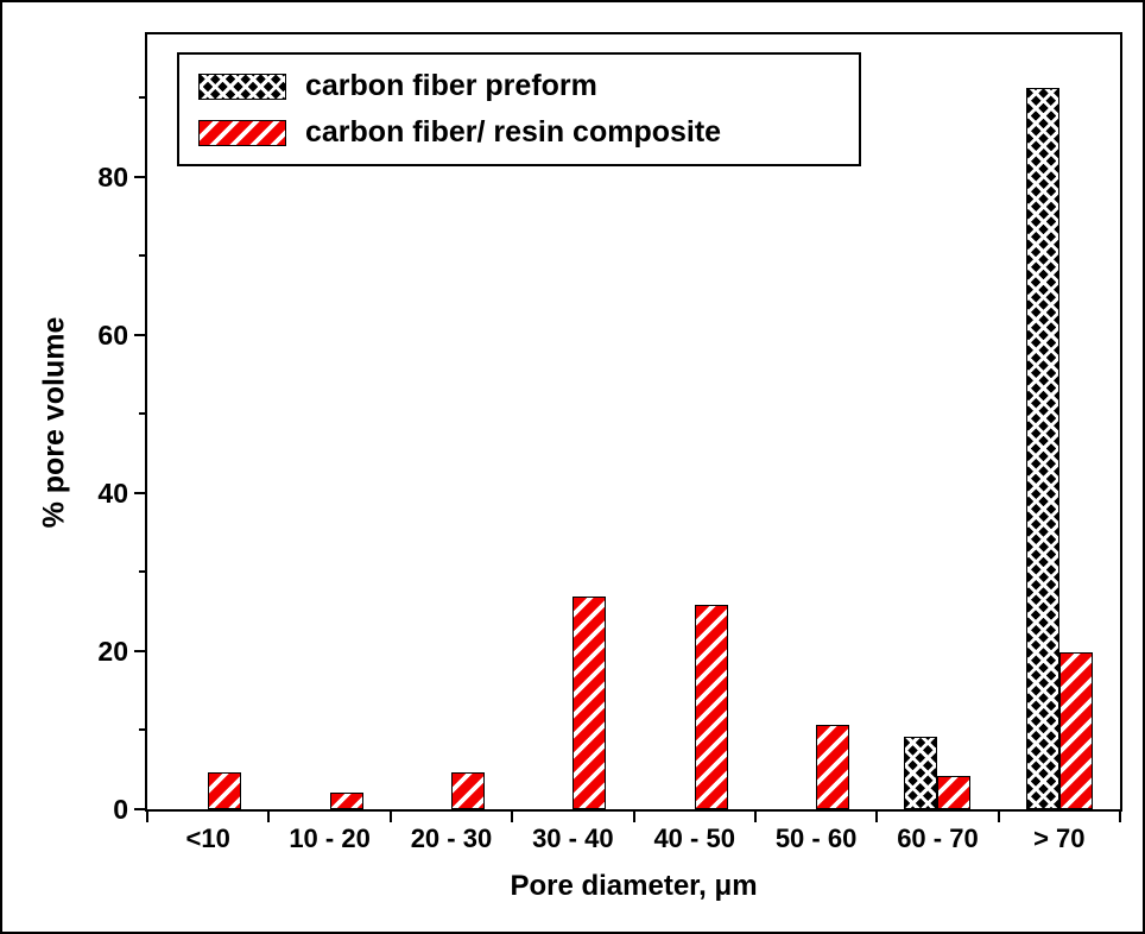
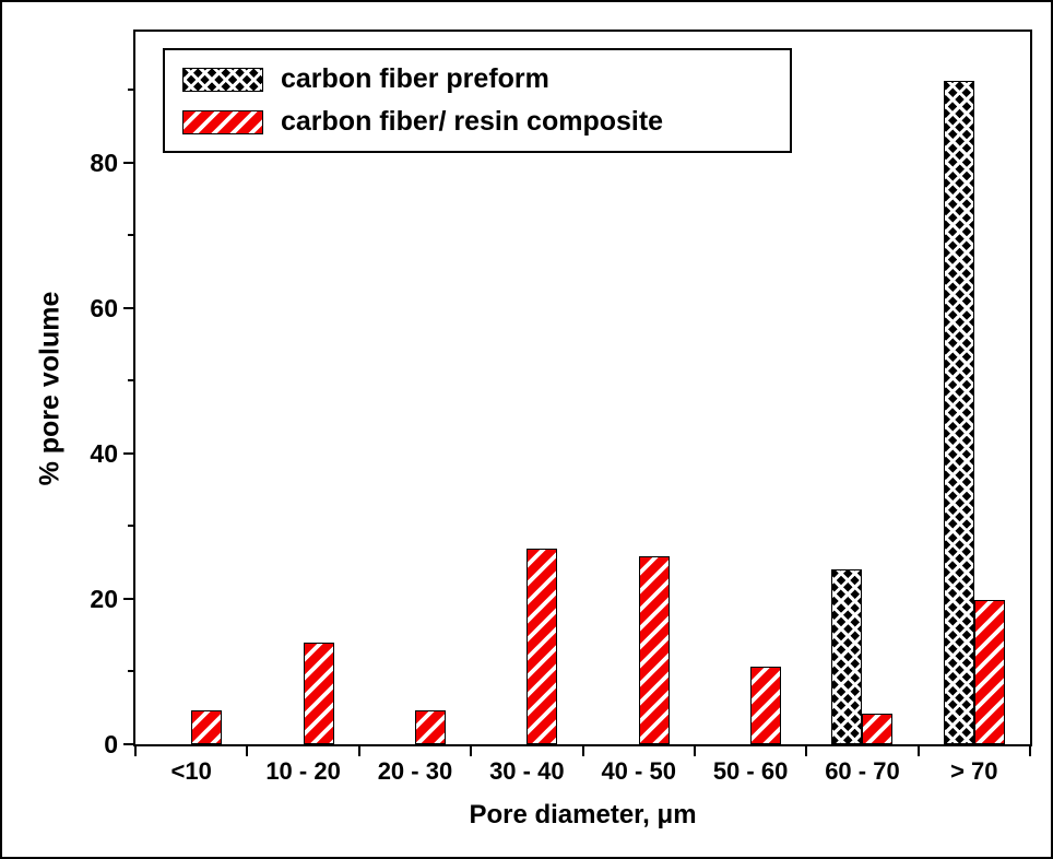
carbon fiber/ resin composite/10 - 20: 2 -> 14
carbon fiber preform/60 - 70: 9 -> 24
